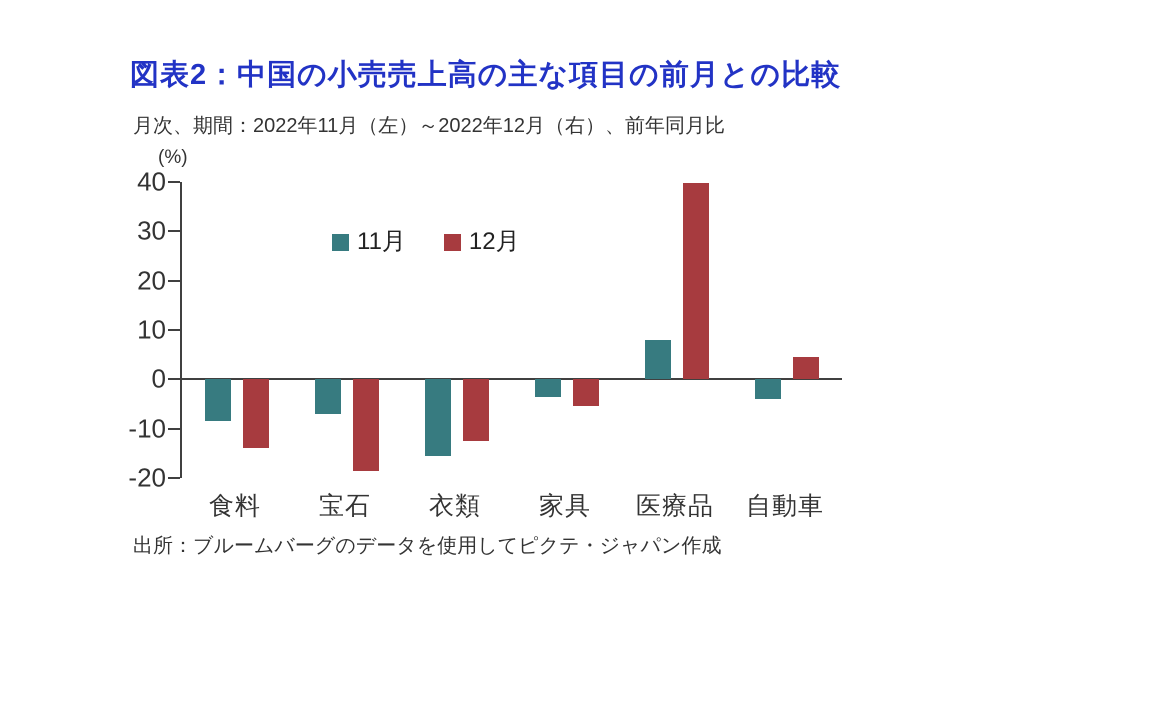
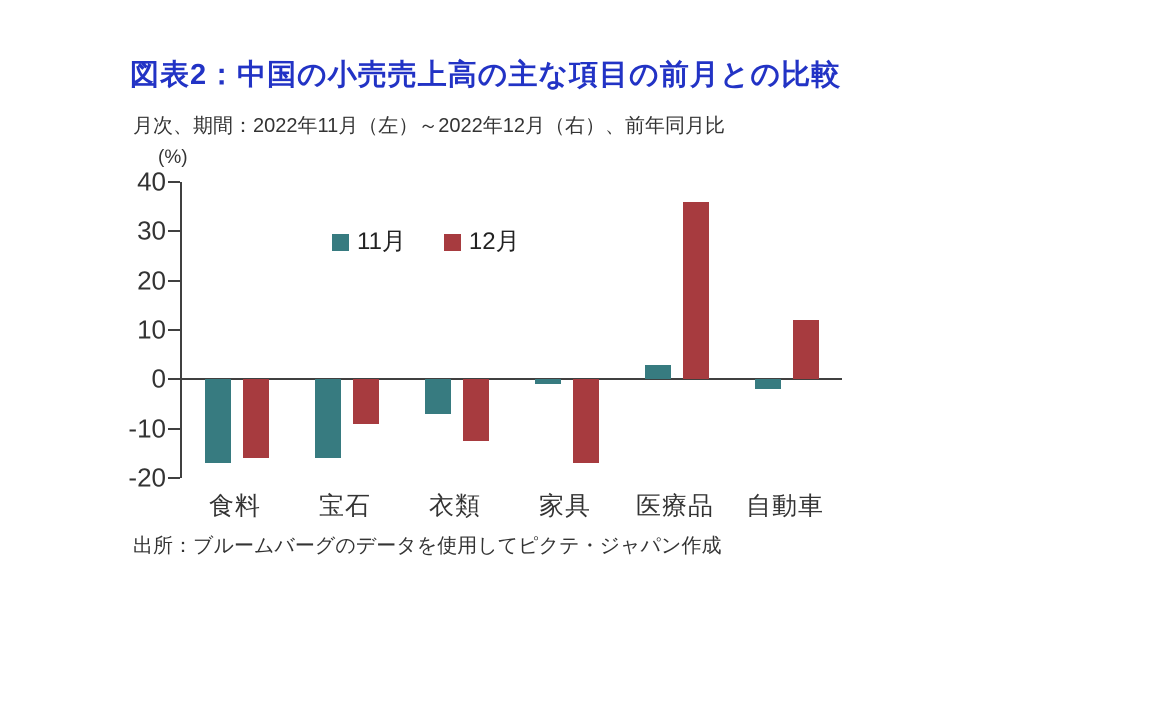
11月/食料: -8 -> -17
12月/食料: -14 -> -16
11月/宝石: -7 -> -16
12月/宝石: -18 -> -9
11月/衣類: -16 -> -7
11月/家具: -4 -> -1
12月/家具: -6 -> -17
11月/医療品: 8 -> 3
12月/医療品: 40 -> 36
11月/自動車: -4 -> -2
12月/自動車: 4 -> 12
